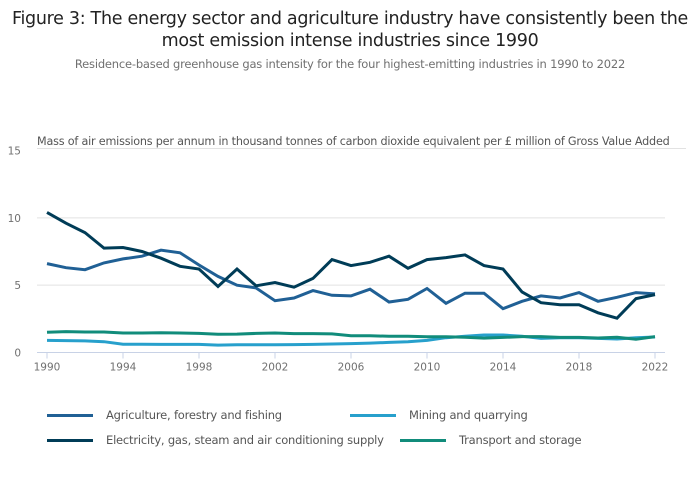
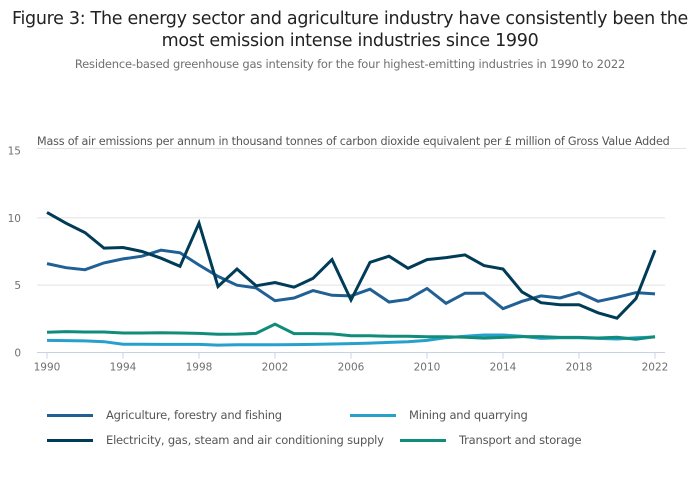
Electricity, gas, steam and air conditioning supply/1998: 6.2 -> 9.6
Transport and storage/2002: 1.4 -> 2.1
Electricity, gas, steam and air conditioning supply/2006: 6.5 -> 3.9
Electricity, gas, steam and air conditioning supply/2022: 4.3 -> 7.6
